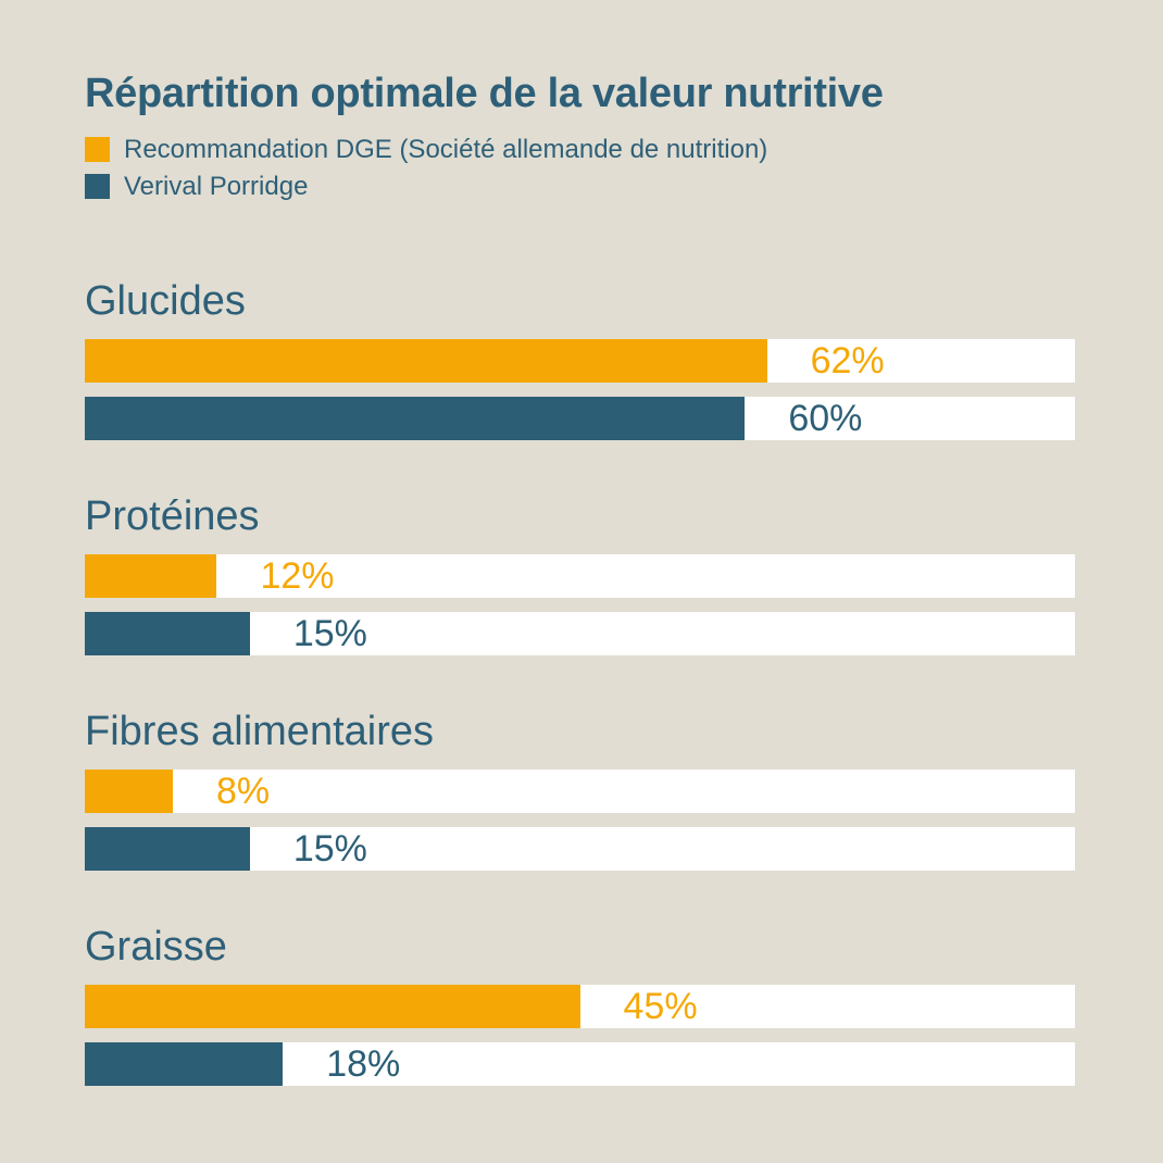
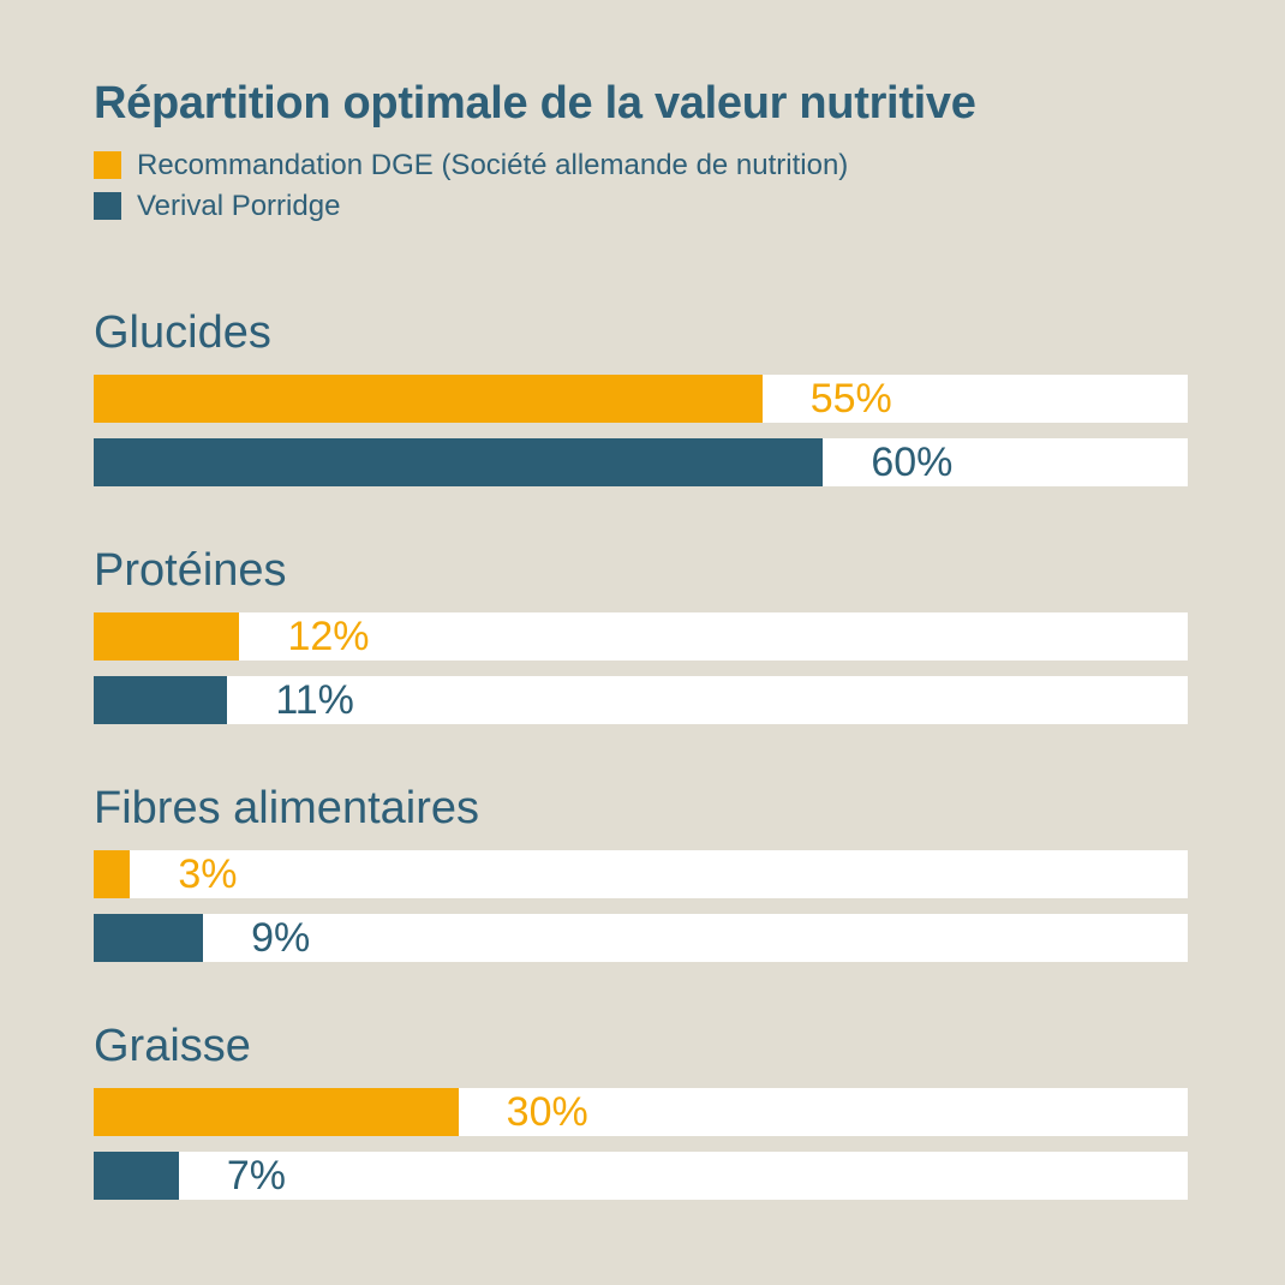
Recommandation DGE (Société allemande de nutrition)/Glucides: 62% -> 55%
Verival Porridge/Protéines: 15% -> 11%
Recommandation DGE (Société allemande de nutrition)/Fibres alimentaires: 8% -> 3%
Verival Porridge/Fibres alimentaires: 15% -> 9%
Recommandation DGE (Société allemande de nutrition)/Graisse: 45% -> 30%
Verival Porridge/Graisse: 18% -> 7%
